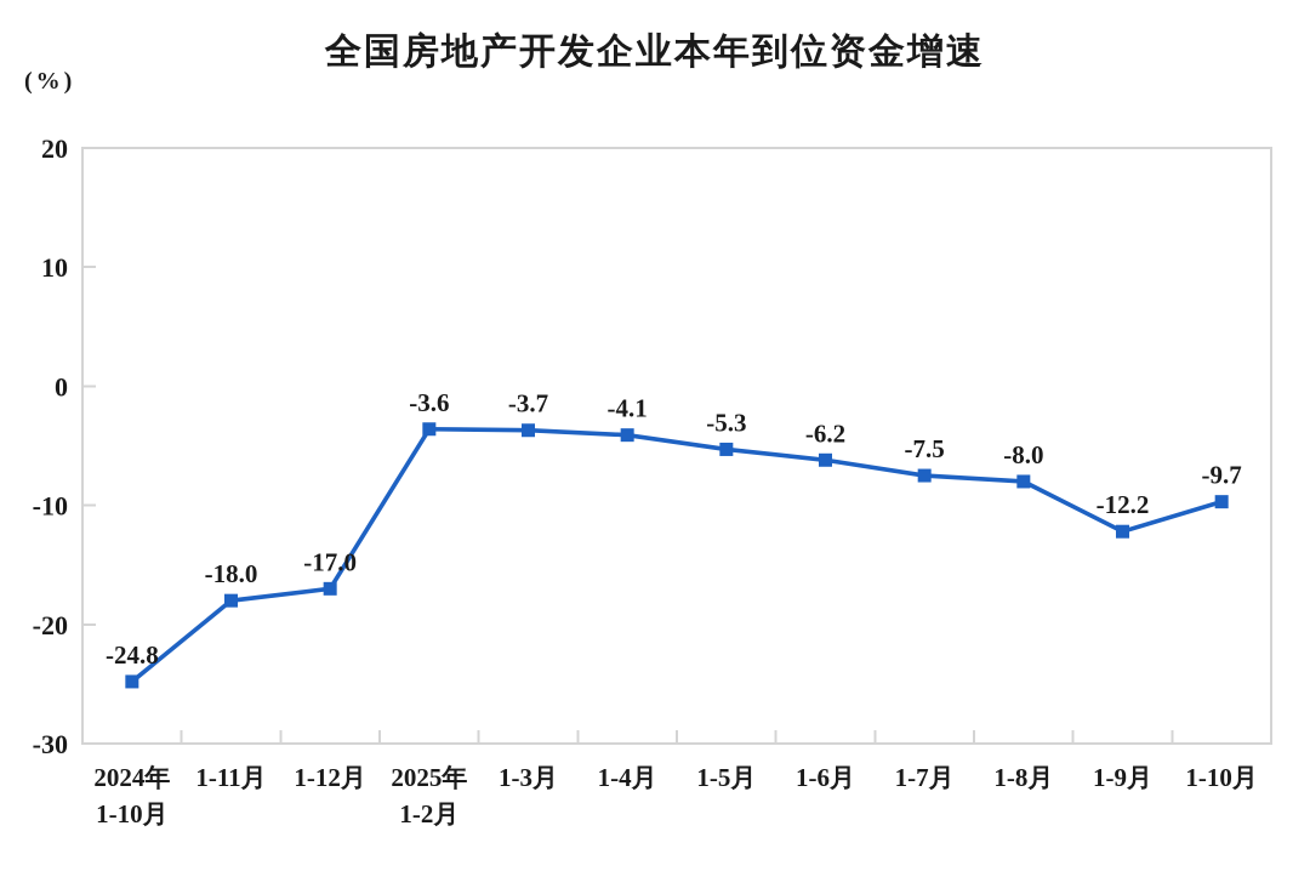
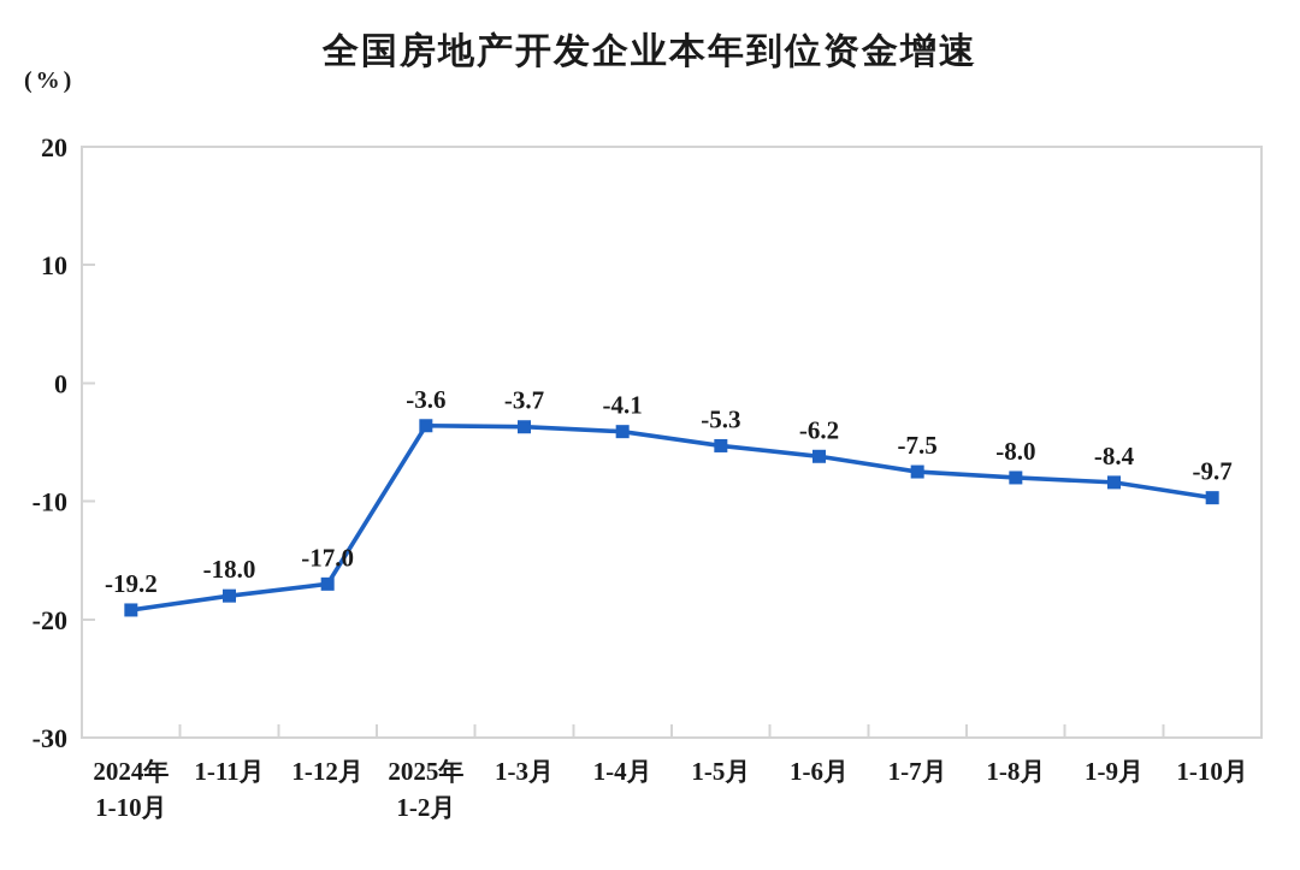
2024年 1-10月: -24.8 -> -19.2
1-9月: -12.2 -> -8.4
